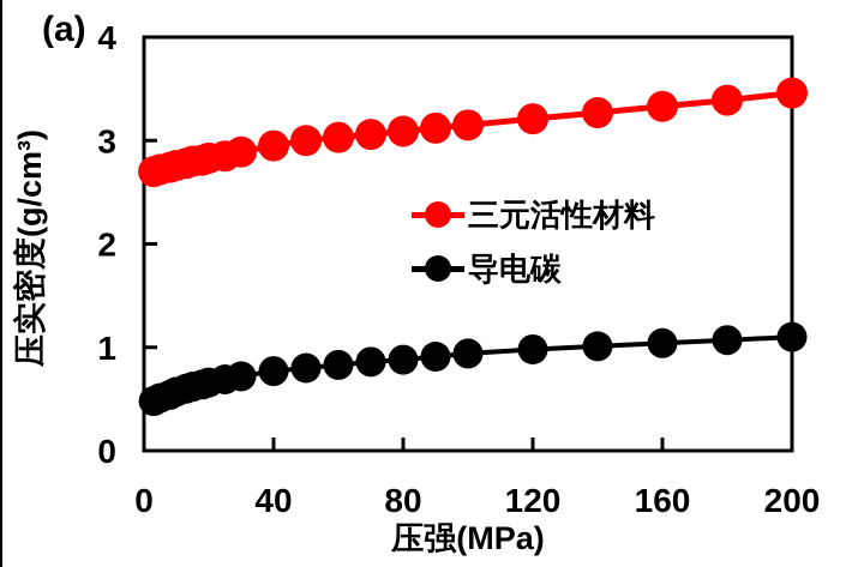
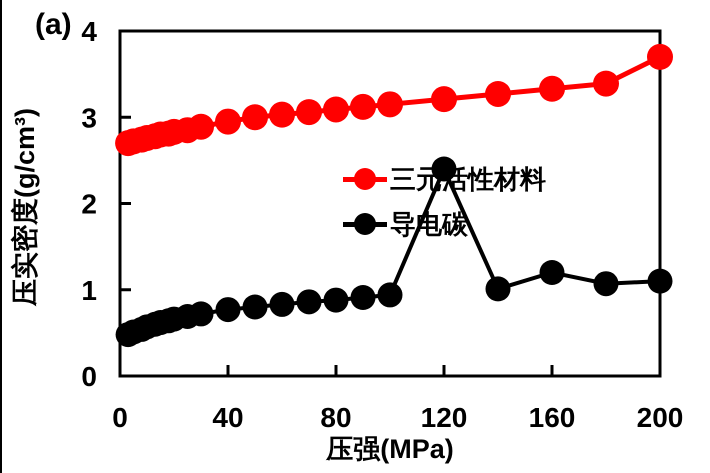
导电碳/120: 1.0 -> 2.4
导电碳/160: 1.0 -> 1.2
三元活性材料/200: 3.5 -> 3.7
